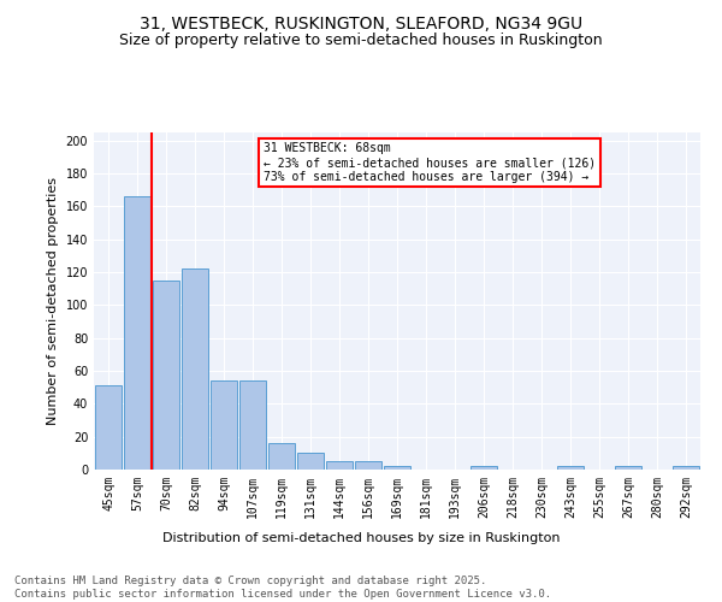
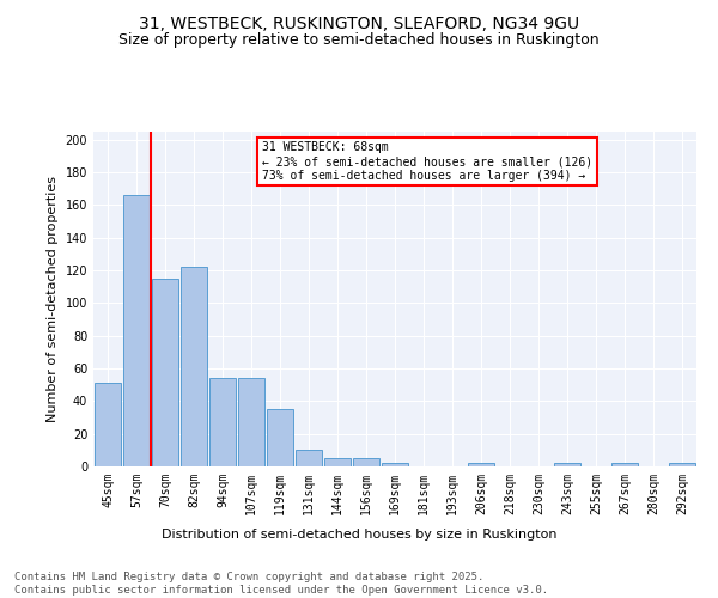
119sqm: 16 -> 35
